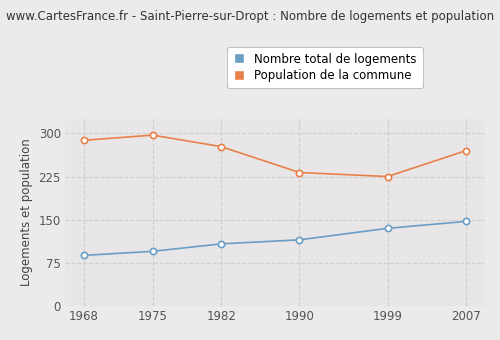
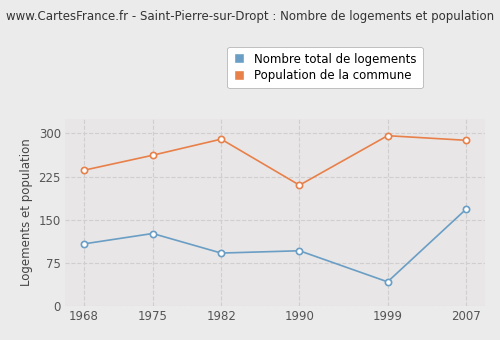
Nombre total de logements/1968: 88 -> 108
Population de la commune/1968: 288 -> 236
Nombre total de logements/1975: 95 -> 126
Population de la commune/1975: 297 -> 262
Nombre total de logements/1982: 108 -> 92
Population de la commune/1982: 277 -> 290
Nombre total de logements/1990: 115 -> 96
Population de la commune/1990: 232 -> 210
Nombre total de logements/1999: 135 -> 42
Population de la commune/1999: 225 -> 296
Nombre total de logements/2007: 147 -> 168
Population de la commune/2007: 270 -> 288
